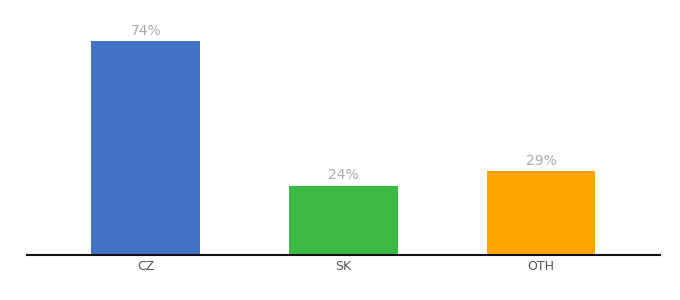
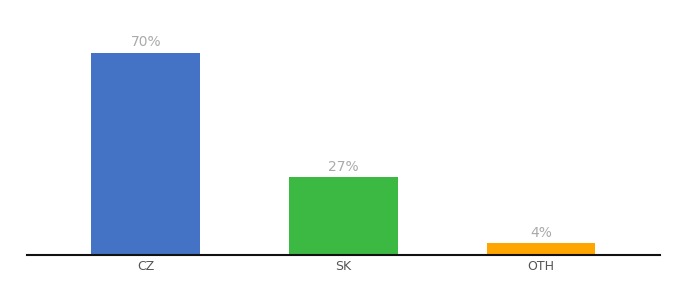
CZ: 74% -> 70%
SK: 24% -> 27%
OTH: 29% -> 4%
